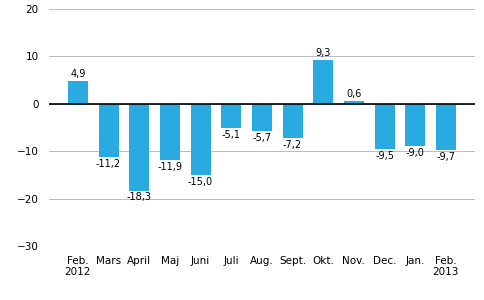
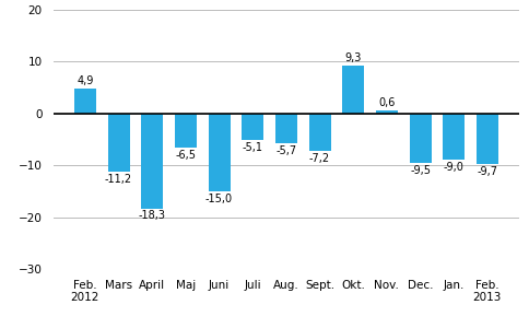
Maj: -11,9 -> -6,5
